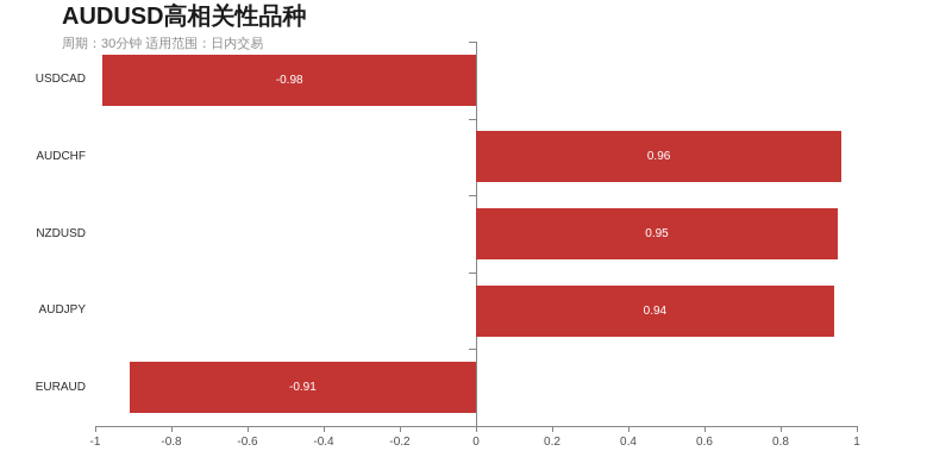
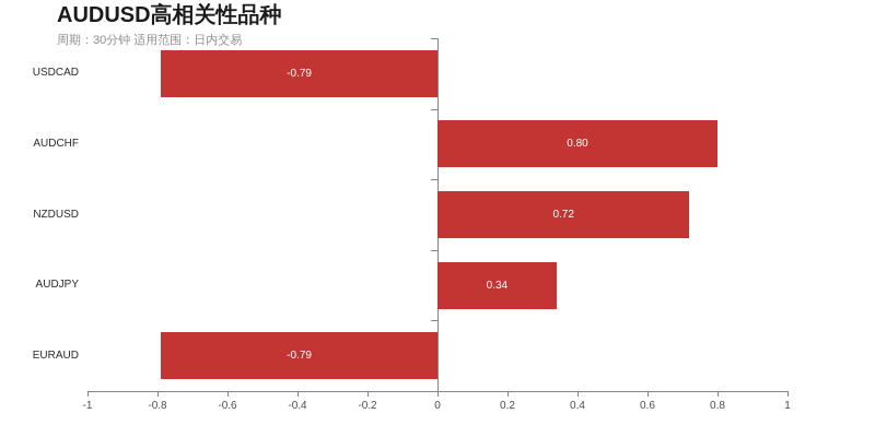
USDCAD: -0.98 -> -0.79
AUDCHF: 0.96 -> 0.80
NZDUSD: 0.95 -> 0.72
AUDJPY: 0.94 -> 0.34
EURAUD: -0.91 -> -0.79
